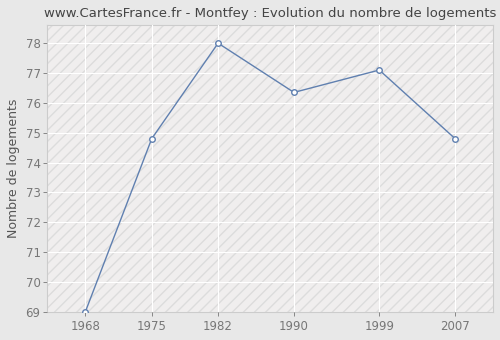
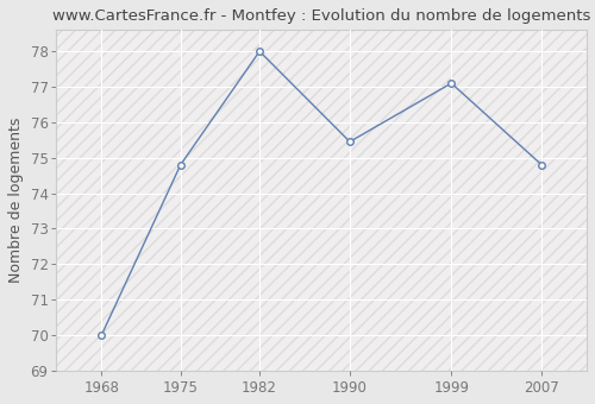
1968: 69.00 -> 70.00
1990: 76.35 -> 75.45
